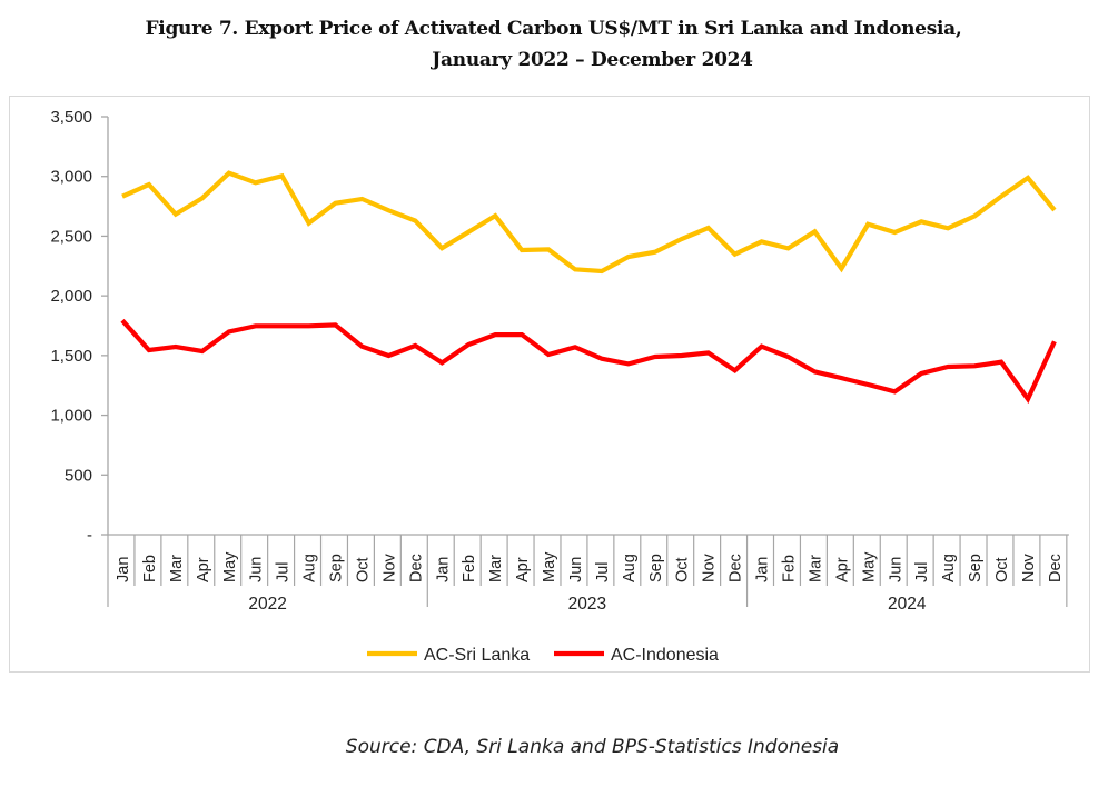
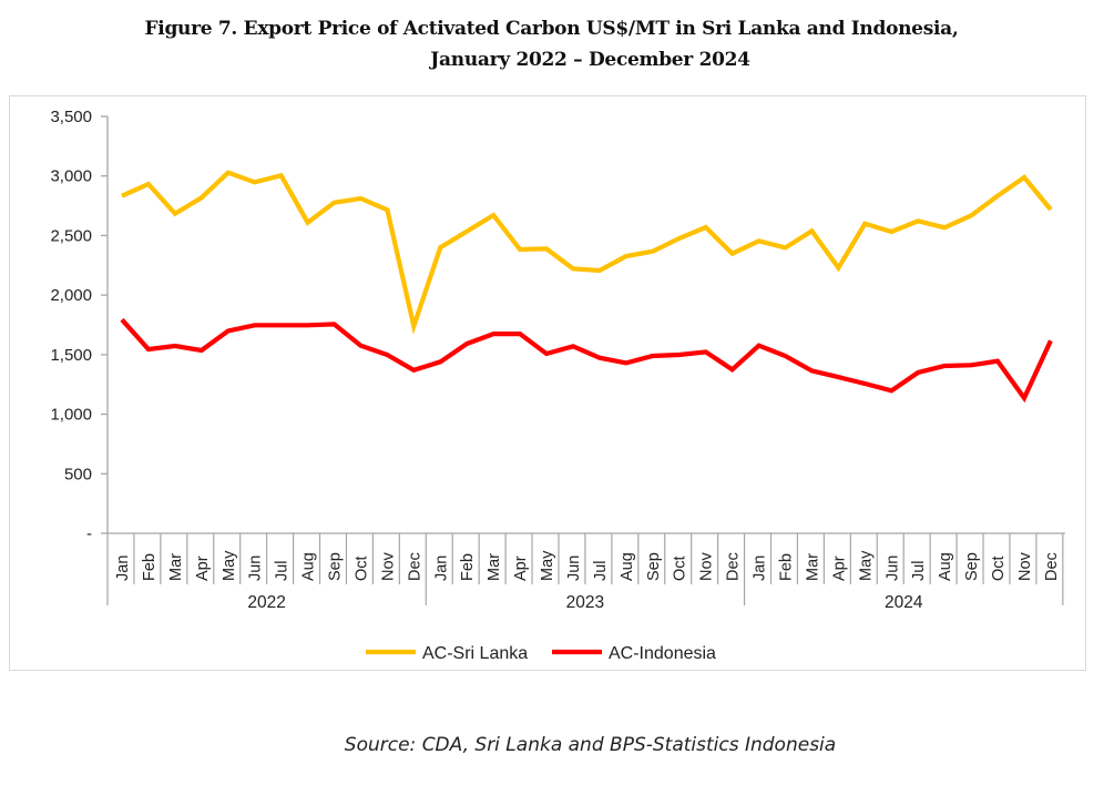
AC-Sri Lanka/Dec 2022: 2630 -> 1740
AC-Indonesia/Dec 2022: 1580 -> 1370
